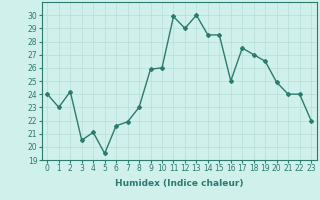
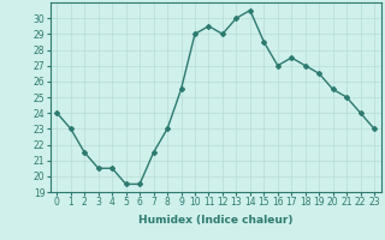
2: 24.2 -> 21.5
4: 21.1 -> 20.5
6: 21.6 -> 19.5
7: 21.9 -> 21.5
9: 25.9 -> 25.5
10: 26.0 -> 29.0
11: 29.9 -> 29.5
14: 28.5 -> 30.5
16: 25.0 -> 27.0
20: 24.9 -> 25.5
21: 24.0 -> 25.0
23: 22.0 -> 23.0
